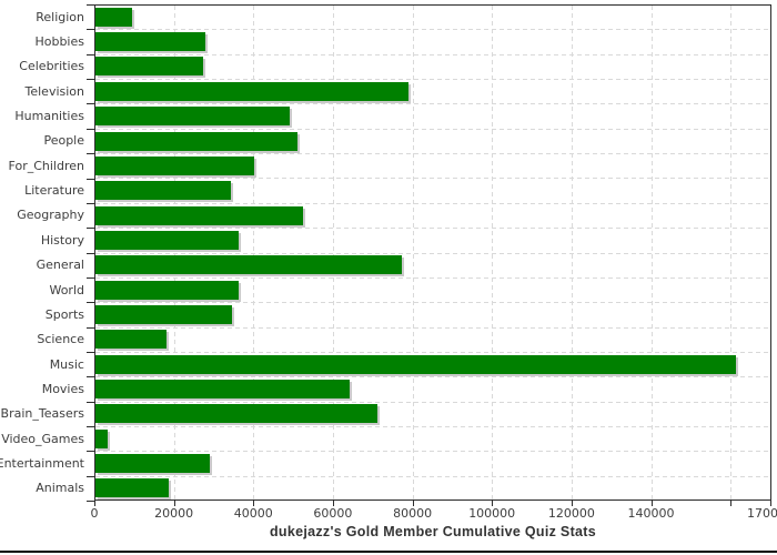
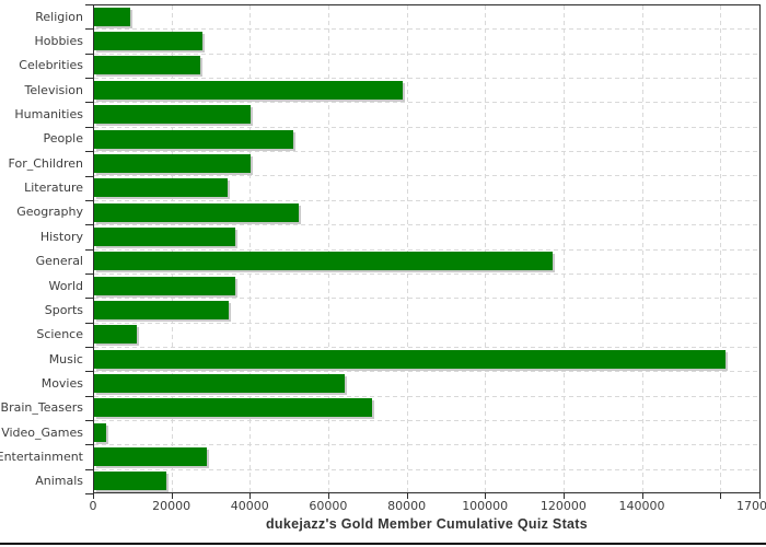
Humanities: 49000 -> 40000
General: 77000 -> 117000
Science: 18000 -> 11000
